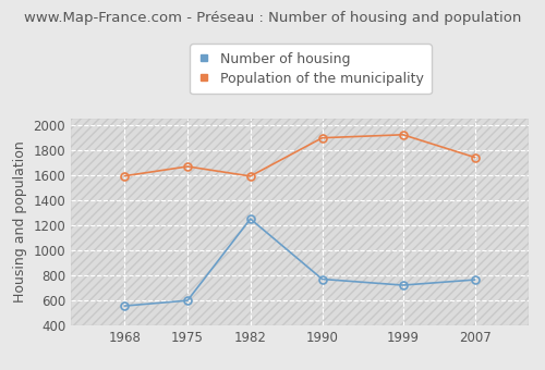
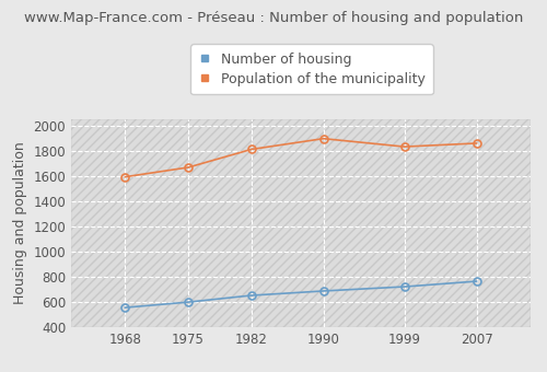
Number of housing/1982: 1250 -> 650
Population of the municipality/1982: 1590 -> 1810
Number of housing/1990: 770 -> 690
Population of the municipality/1999: 1920 -> 1830
Population of the municipality/2007: 1740 -> 1860
